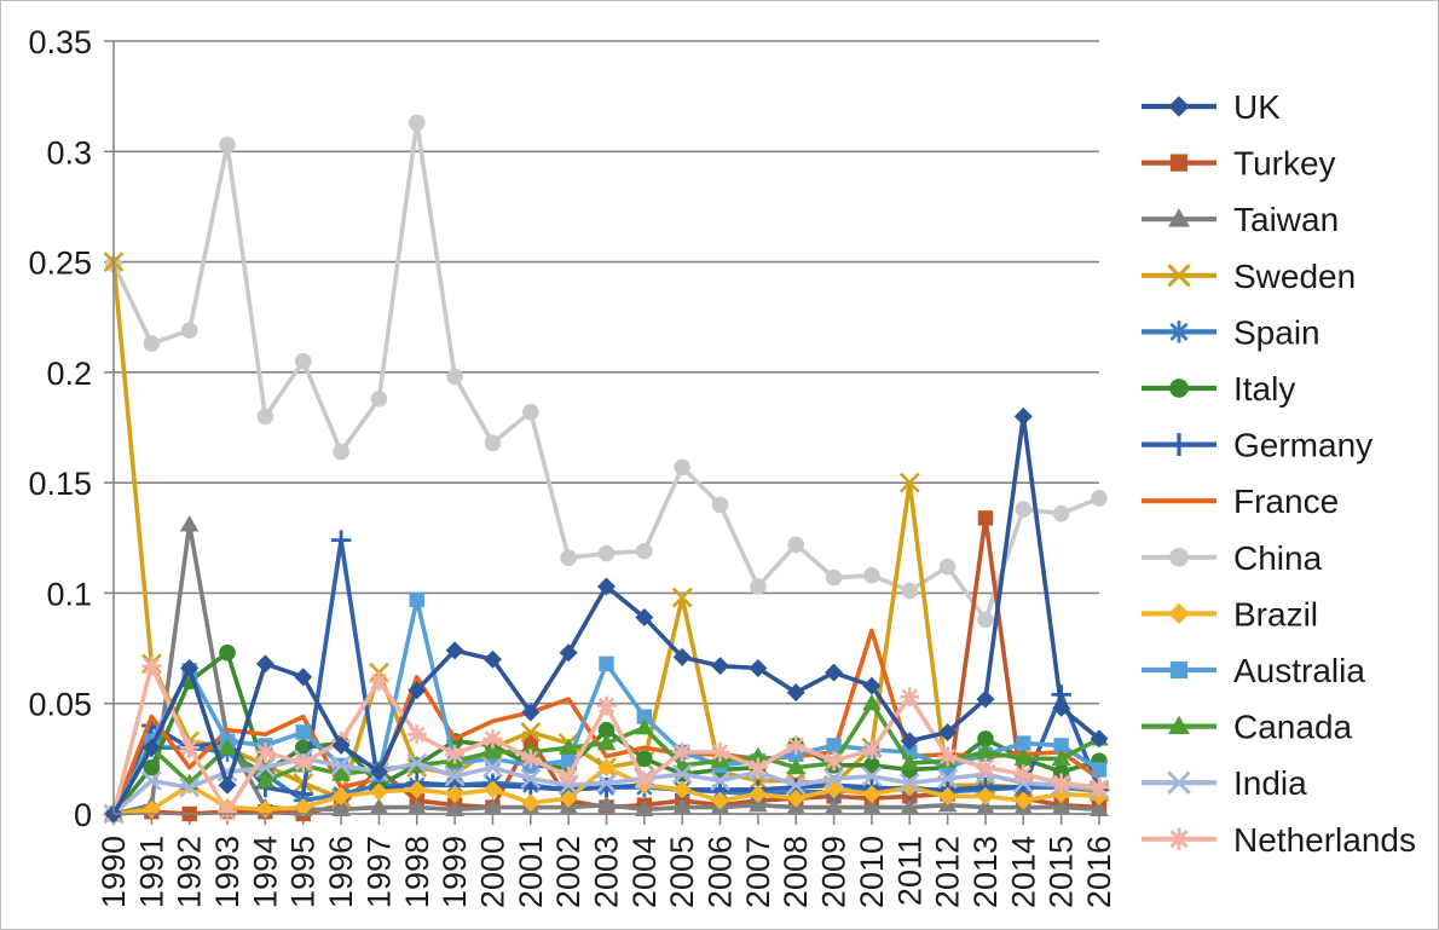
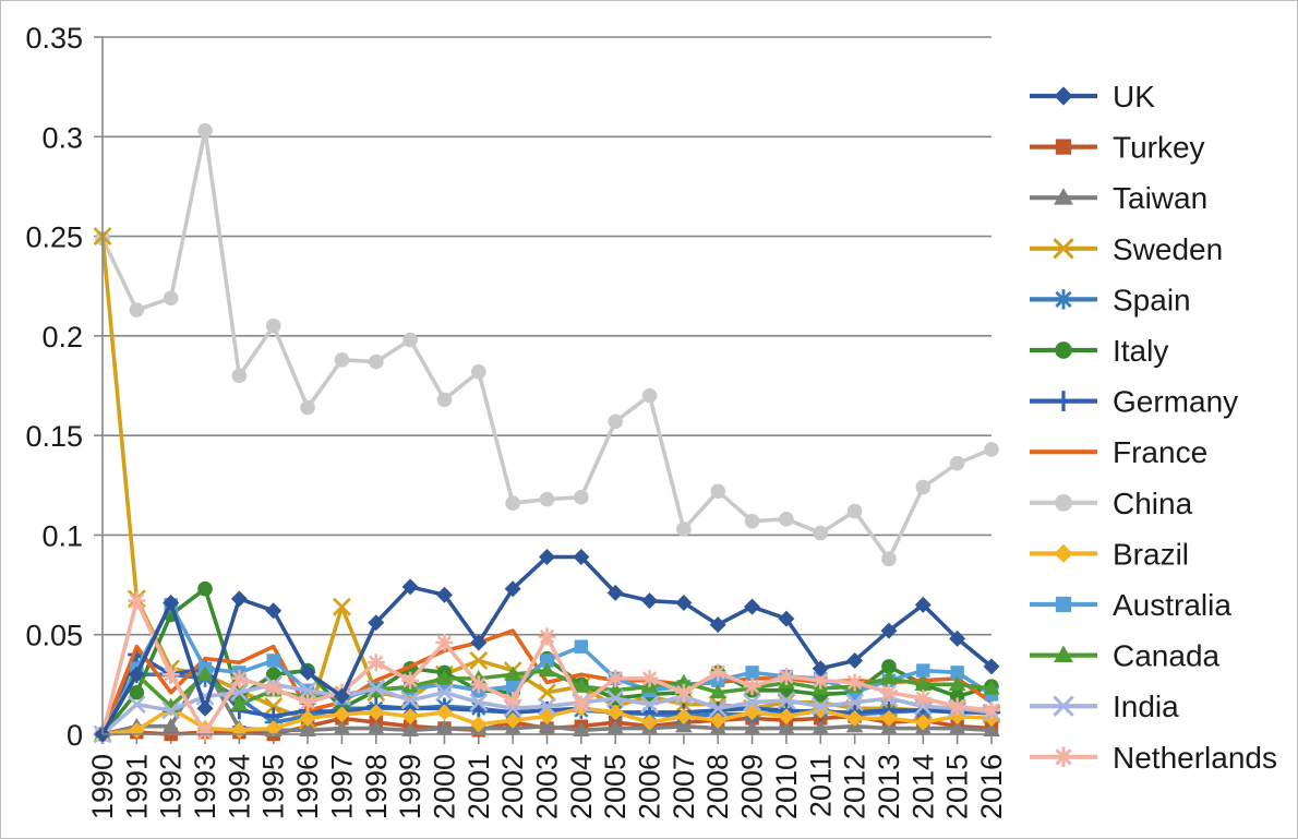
Taiwan/1992: 0.131 -> 0.004
Germany/1996: 0.124 -> 0.012
Netherlands/1996: 0.033 -> 0.016
Turkey/1997: 0.020 -> 0.008
Netherlands/1997: 0.060 -> 0.021
France/1998: 0.062 -> 0.027
China/1998: 0.313 -> 0.187
Australia/1998: 0.097 -> 0.023
Netherlands/2000: 0.034 -> 0.046
Turkey/2001: 0.034 -> 0.002
UK/2003: 0.103 -> 0.089
Brazil/2003: 0.021 -> 0.009
Australia/2003: 0.068 -> 0.037
Canada/2004: 0.039 -> 0.024
Sweden/2005: 0.098 -> 0.014
China/2006: 0.140 -> 0.170
Sweden/2010: 0.030 -> 0.016
France/2010: 0.083 -> 0.028
Canada/2010: 0.050 -> 0.026
Sweden/2011: 0.150 -> 0.016
Netherlands/2011: 0.053 -> 0.027
Turkey/2013: 0.134 -> 0.006
UK/2014: 0.180 -> 0.065
China/2014: 0.138 -> 0.124
Germany/2015: 0.054 -> 0.011
Canada/2016: 0.034 -> 0.023
